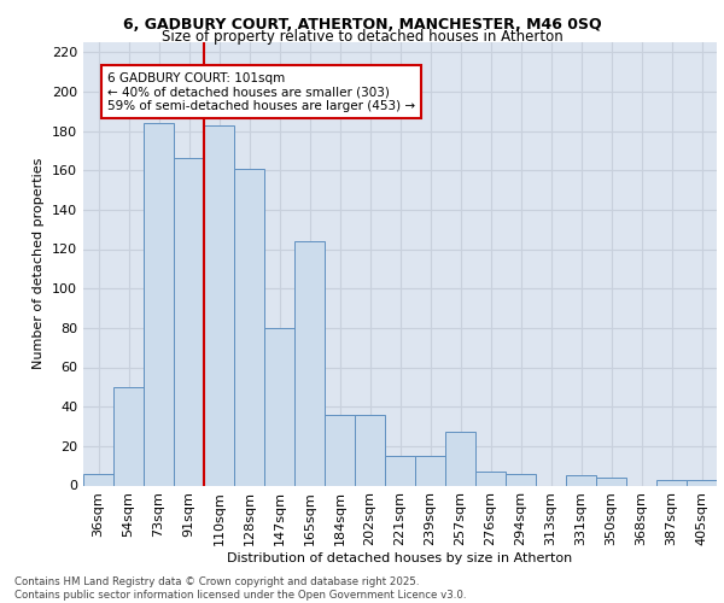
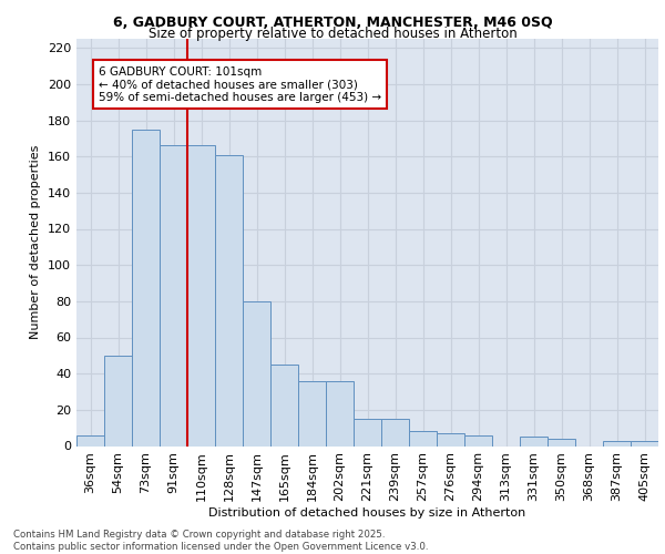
73sqm: 184 -> 175
110sqm: 183 -> 166
165sqm: 124 -> 45
257sqm: 27 -> 8
